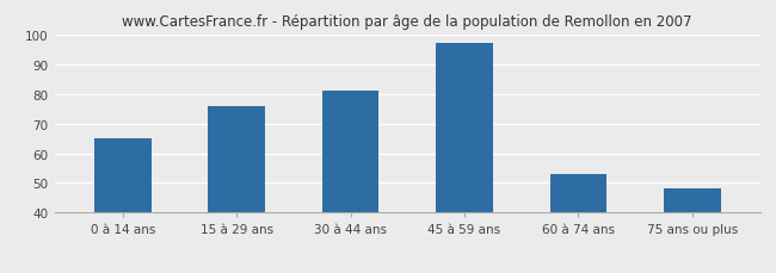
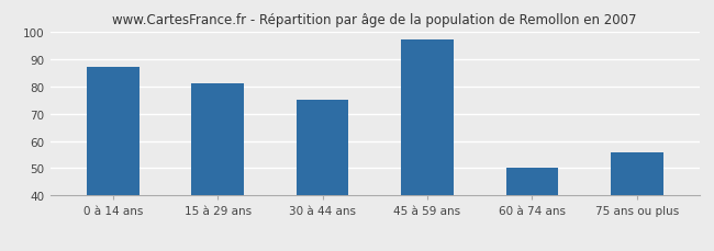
0 à 14 ans: 65 -> 87
15 à 29 ans: 76 -> 81
30 à 44 ans: 81 -> 75
60 à 74 ans: 53 -> 50
75 ans ou plus: 48 -> 56
